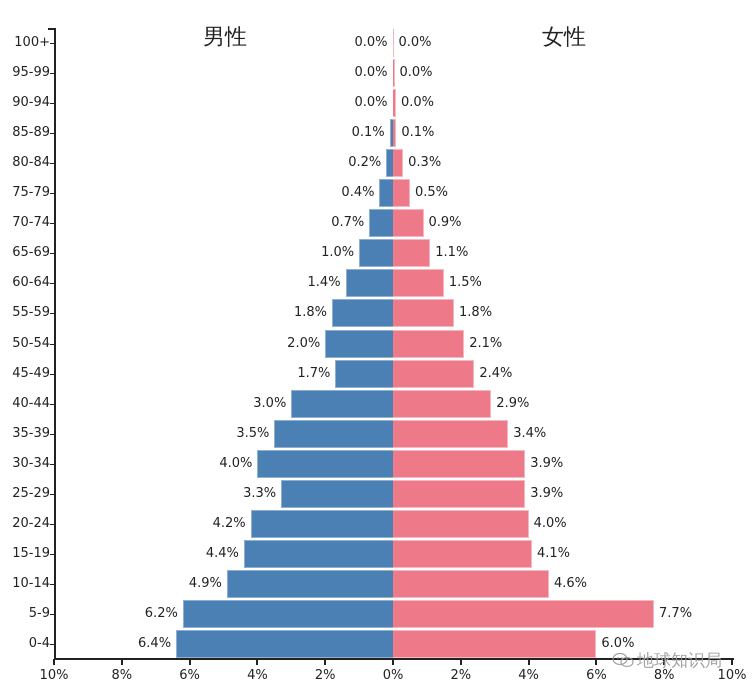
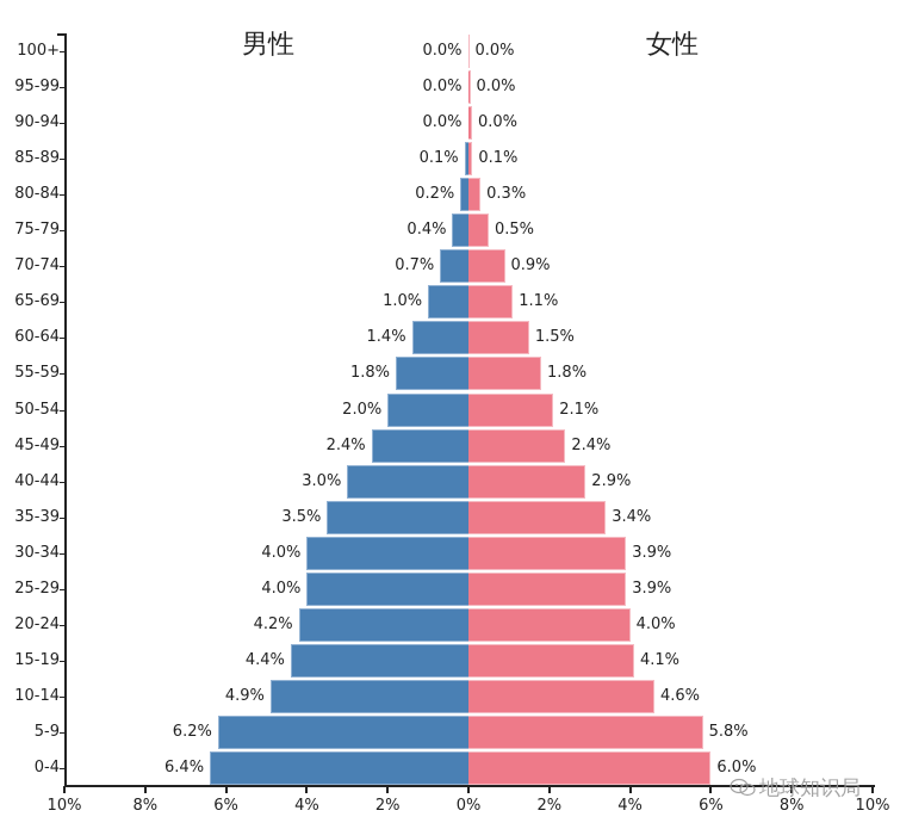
男性/45-49: 1.7% -> 2.4%
男性/25-29: 3.3% -> 4.0%
女性/5-9: 7.7% -> 5.8%
